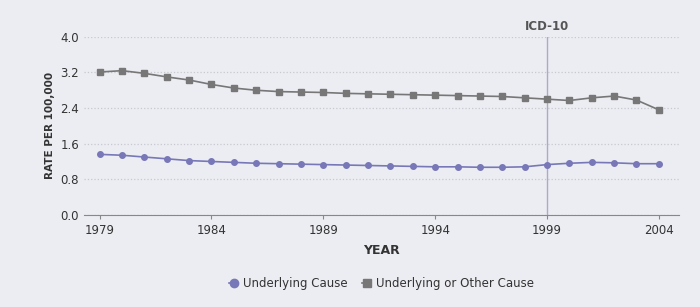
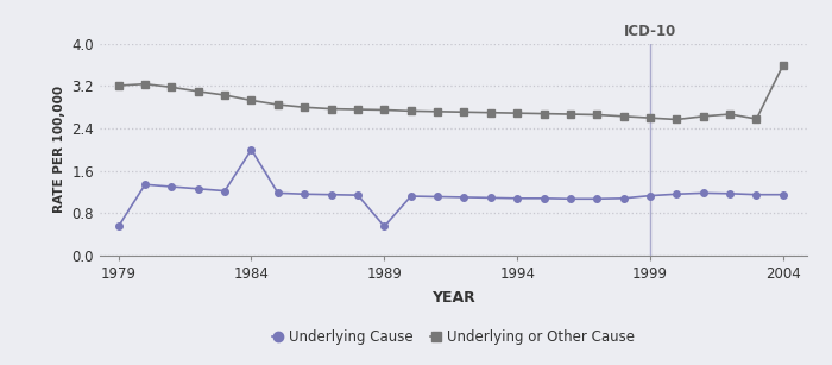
Underlying Cause/1979: 1.36 -> 0.55
Underlying Cause/1984: 1.20 -> 2.00
Underlying Cause/1989: 1.13 -> 0.55
Underlying or Other Cause/2004: 2.36 -> 3.60
